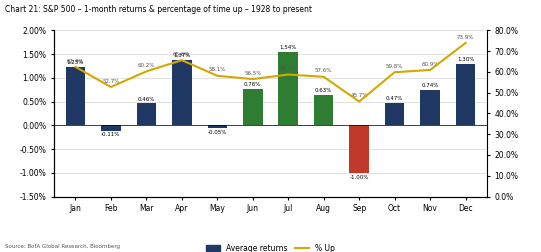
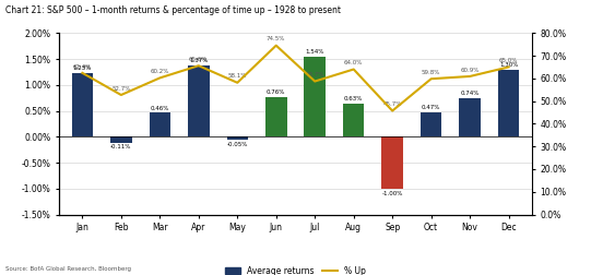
% Up/Jun: 56.5% -> 74.5%
% Up/Aug: 57.6% -> 64.0%
% Up/Dec: 73.9% -> 65.0%
